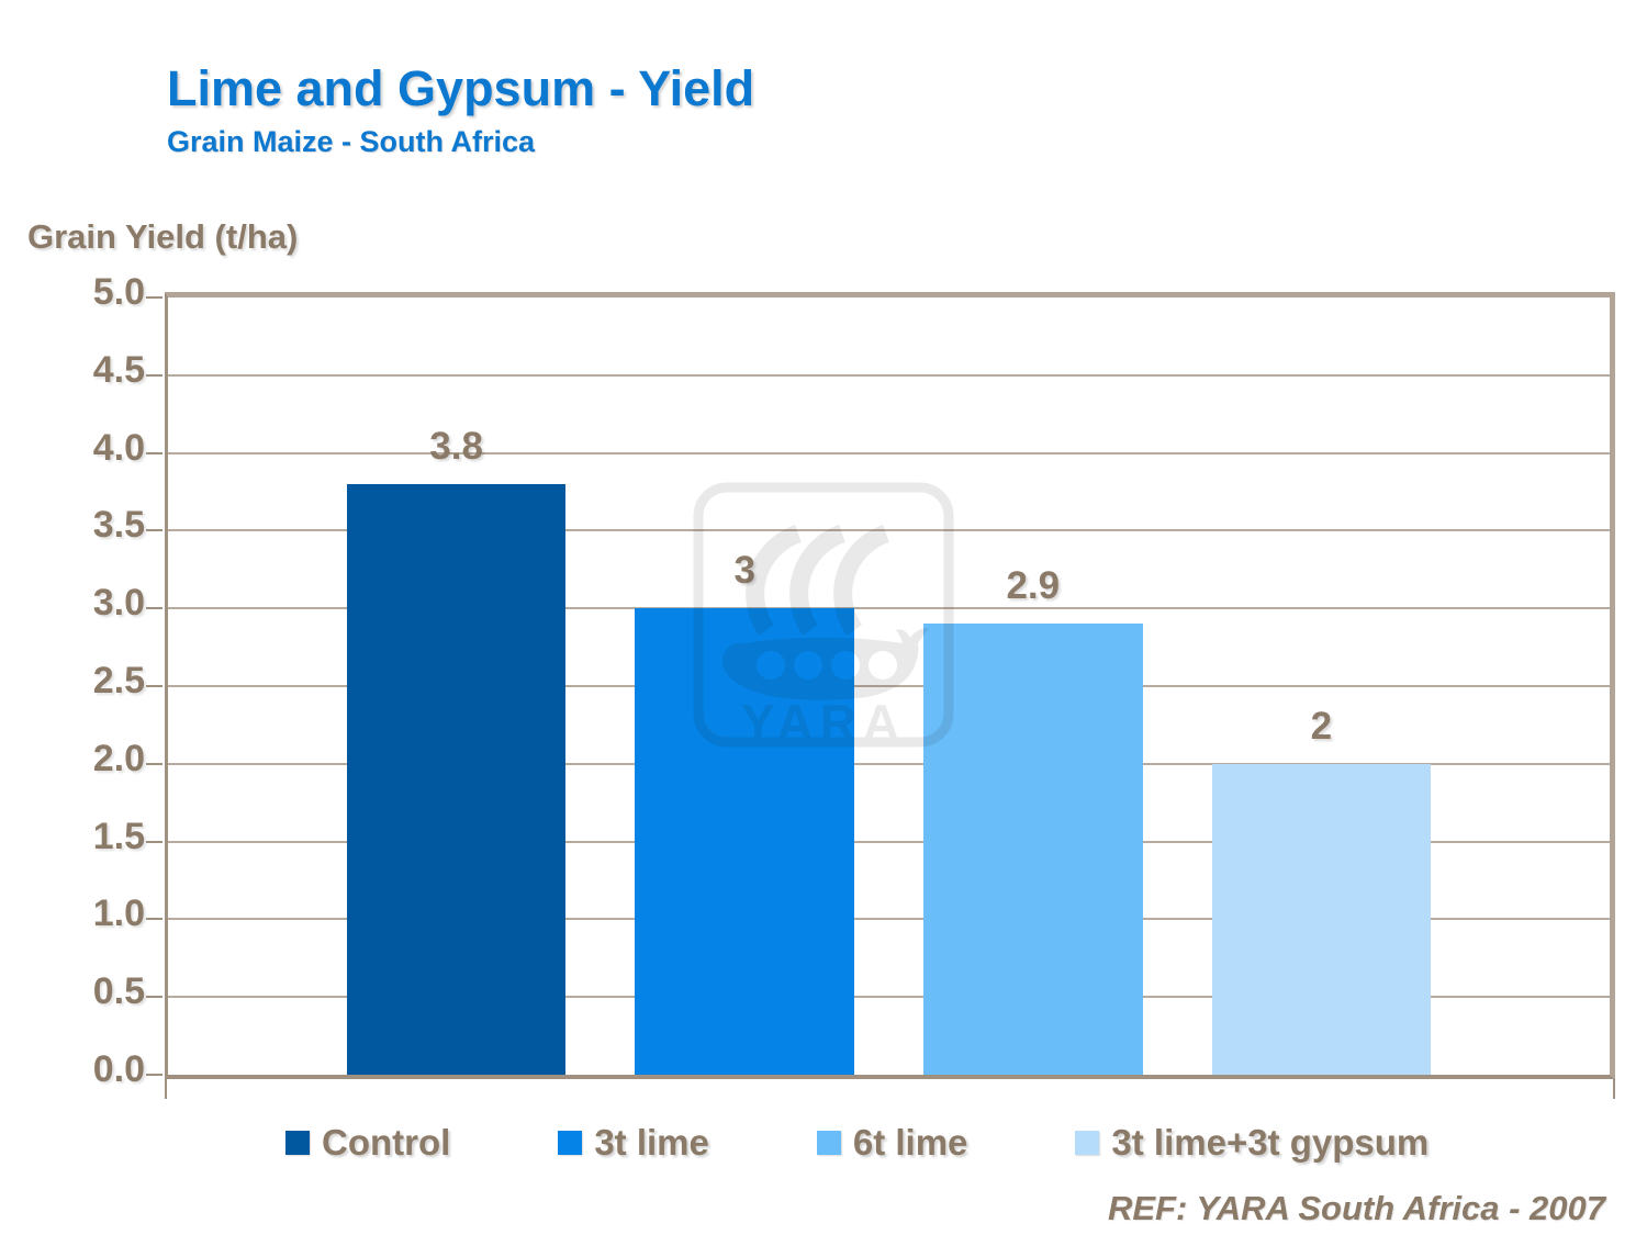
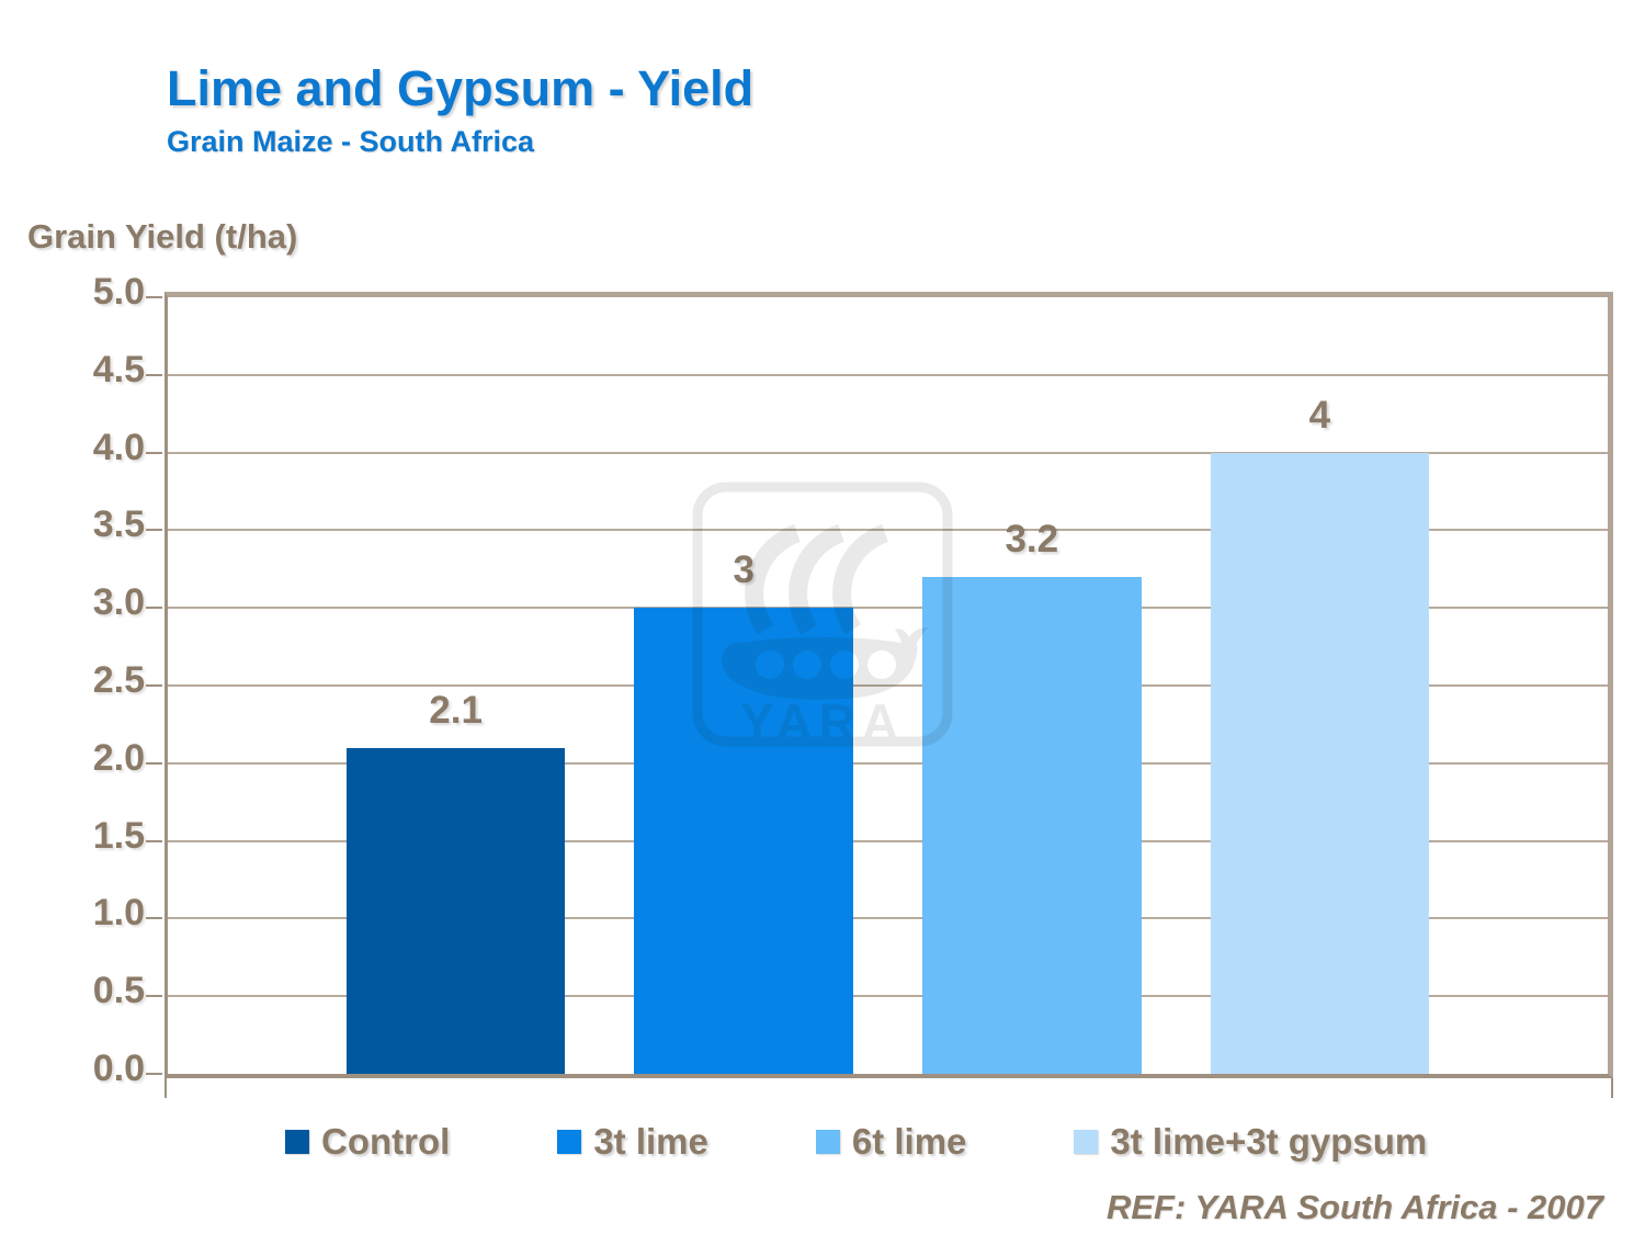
Control: 3.8 -> 2.1
6t lime: 2.9 -> 3.2
3t lime+3t gypsum: 2 -> 4
